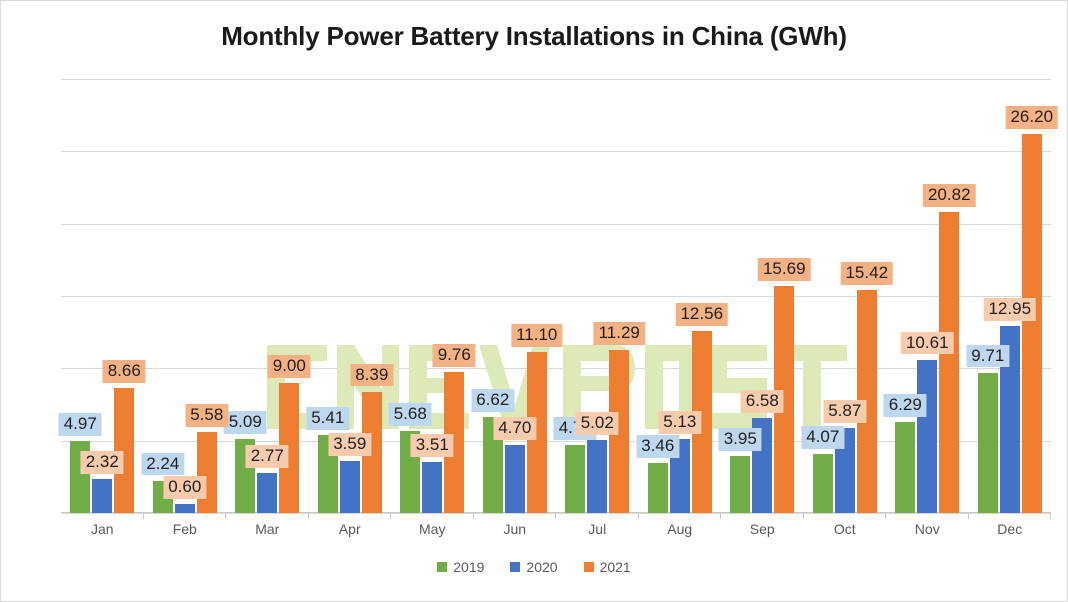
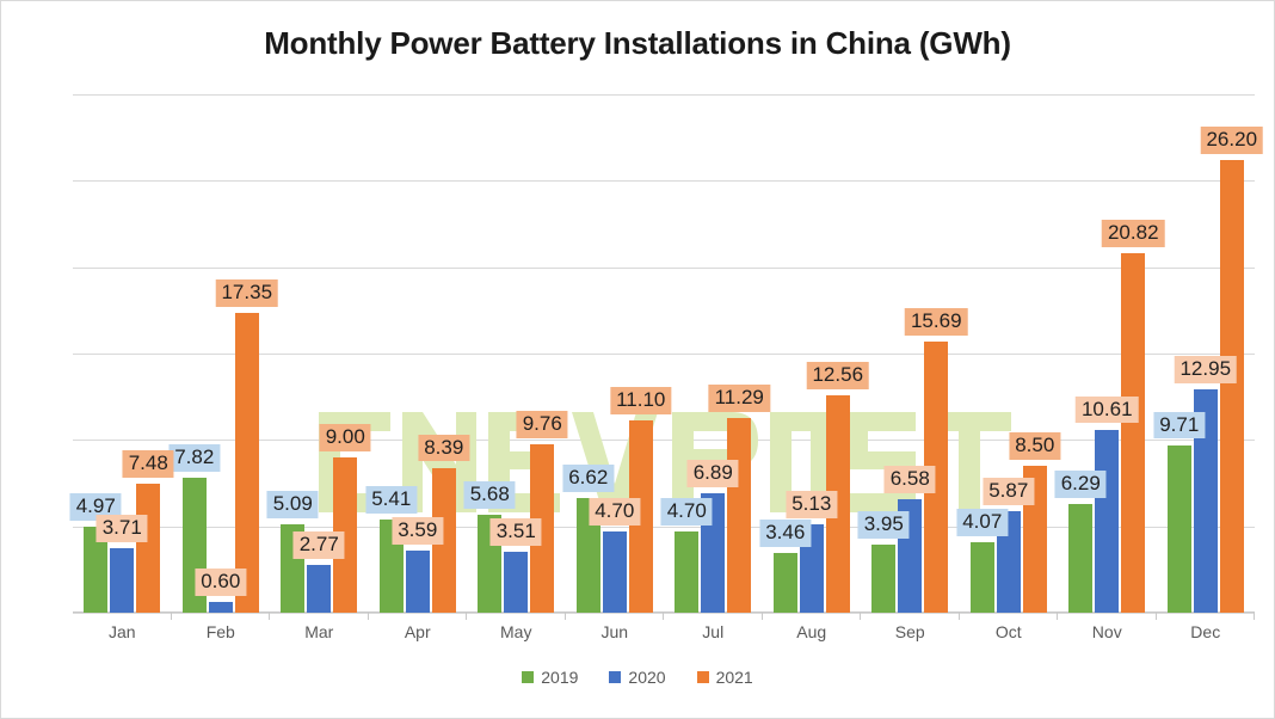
2020/Jan: 2.32 -> 3.71
2021/Jan: 8.66 -> 7.48
2019/Feb: 2.24 -> 7.82
2021/Feb: 5.58 -> 17.35
2020/Jul: 5.02 -> 6.89
2021/Oct: 15.42 -> 8.50
